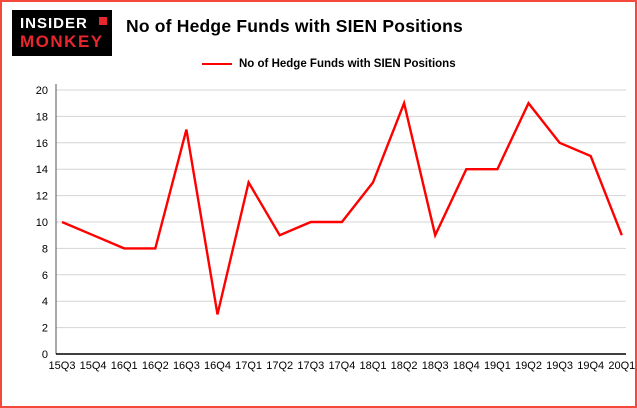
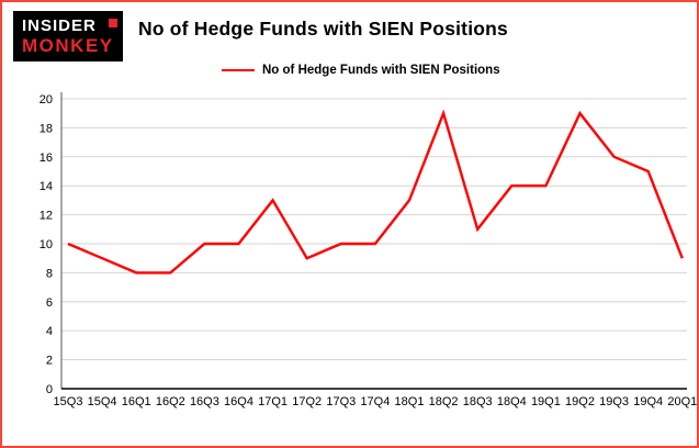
16Q3: 17 -> 10
16Q4: 3 -> 10
18Q3: 9 -> 11
